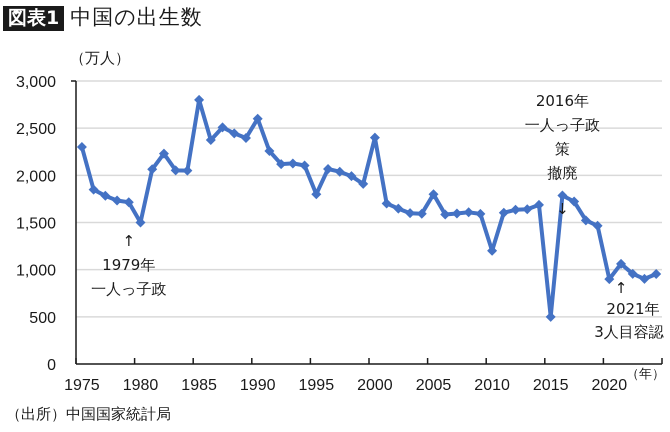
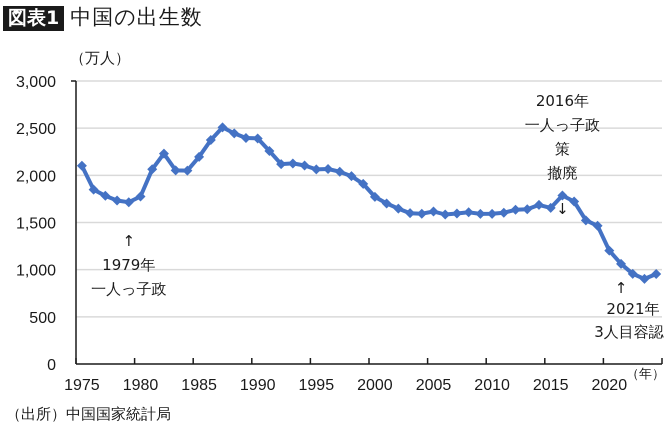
1975: 2300 -> 2100
1980: 1500 -> 1800
1985: 2800 -> 2200
1990: 2600 -> 2400
1995: 1800 -> 2100
2000: 2400 -> 1800
2005: 1800 -> 1600
2010: 1200 -> 1600
2015: 500 -> 1700
2020: 900 -> 1200
